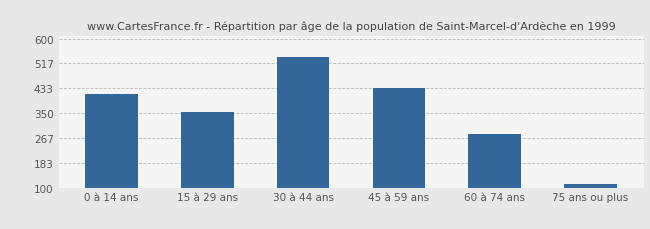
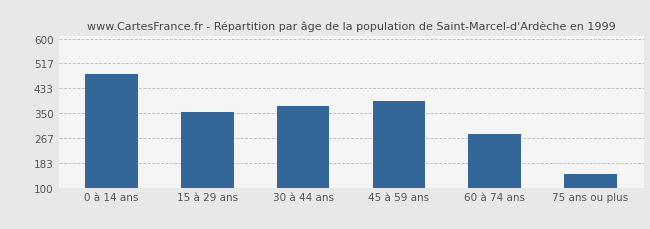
0 à 14 ans: 413 -> 480
30 à 44 ans: 540 -> 375
45 à 59 ans: 435 -> 390
75 ans ou plus: 112 -> 145
